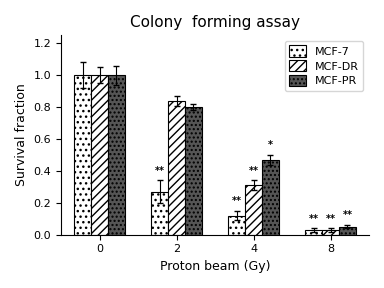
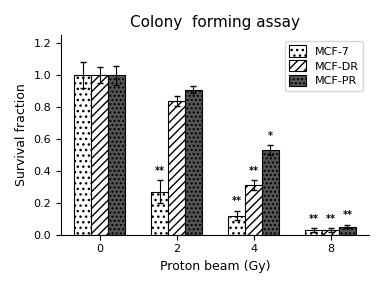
MCF-PR/2: 0.80 -> 0.91
MCF-PR/4: 0.47 -> 0.53
